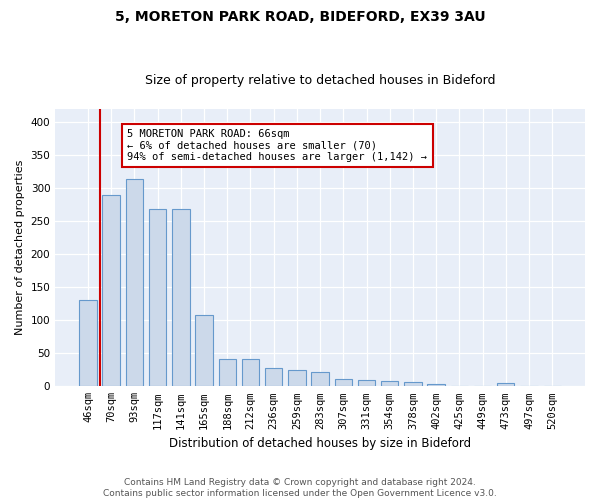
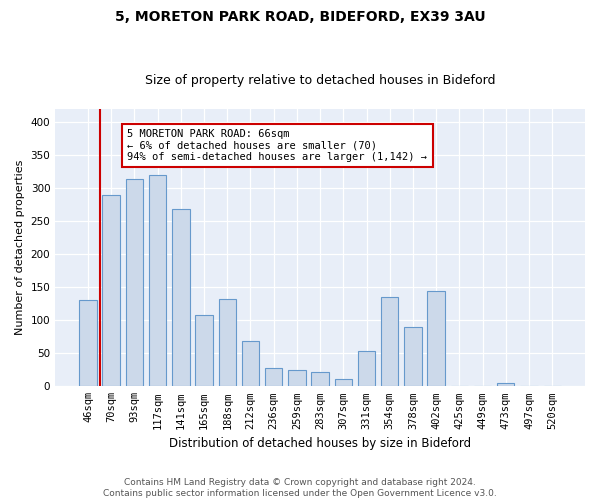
117sqm: 268 -> 320
188sqm: 42 -> 132
212sqm: 42 -> 68
331sqm: 9 -> 54
354sqm: 8 -> 136
378sqm: 7 -> 90
402sqm: 4 -> 144
